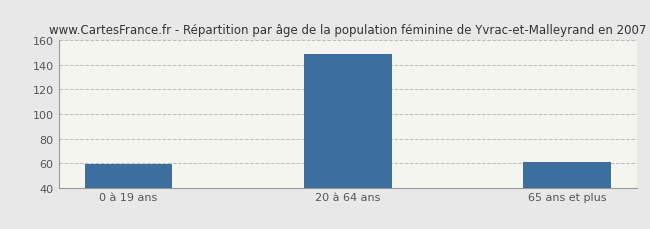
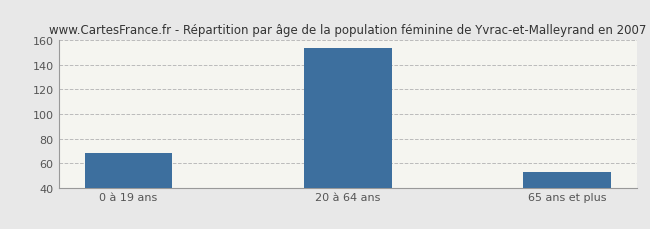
0 à 19 ans: 59 -> 68
20 à 64 ans: 149 -> 154
65 ans et plus: 61 -> 53
